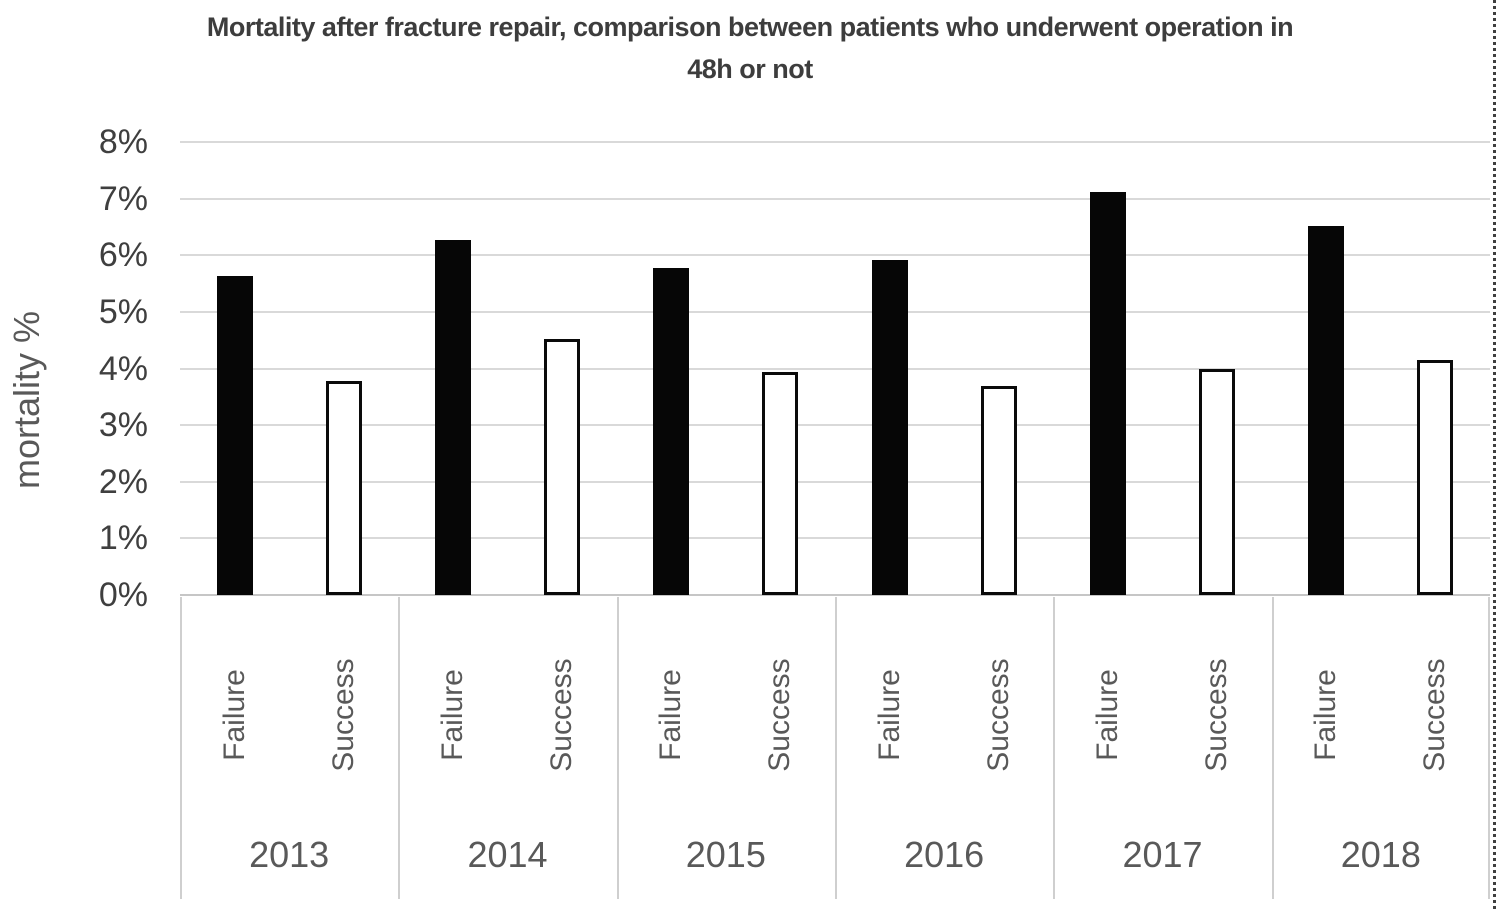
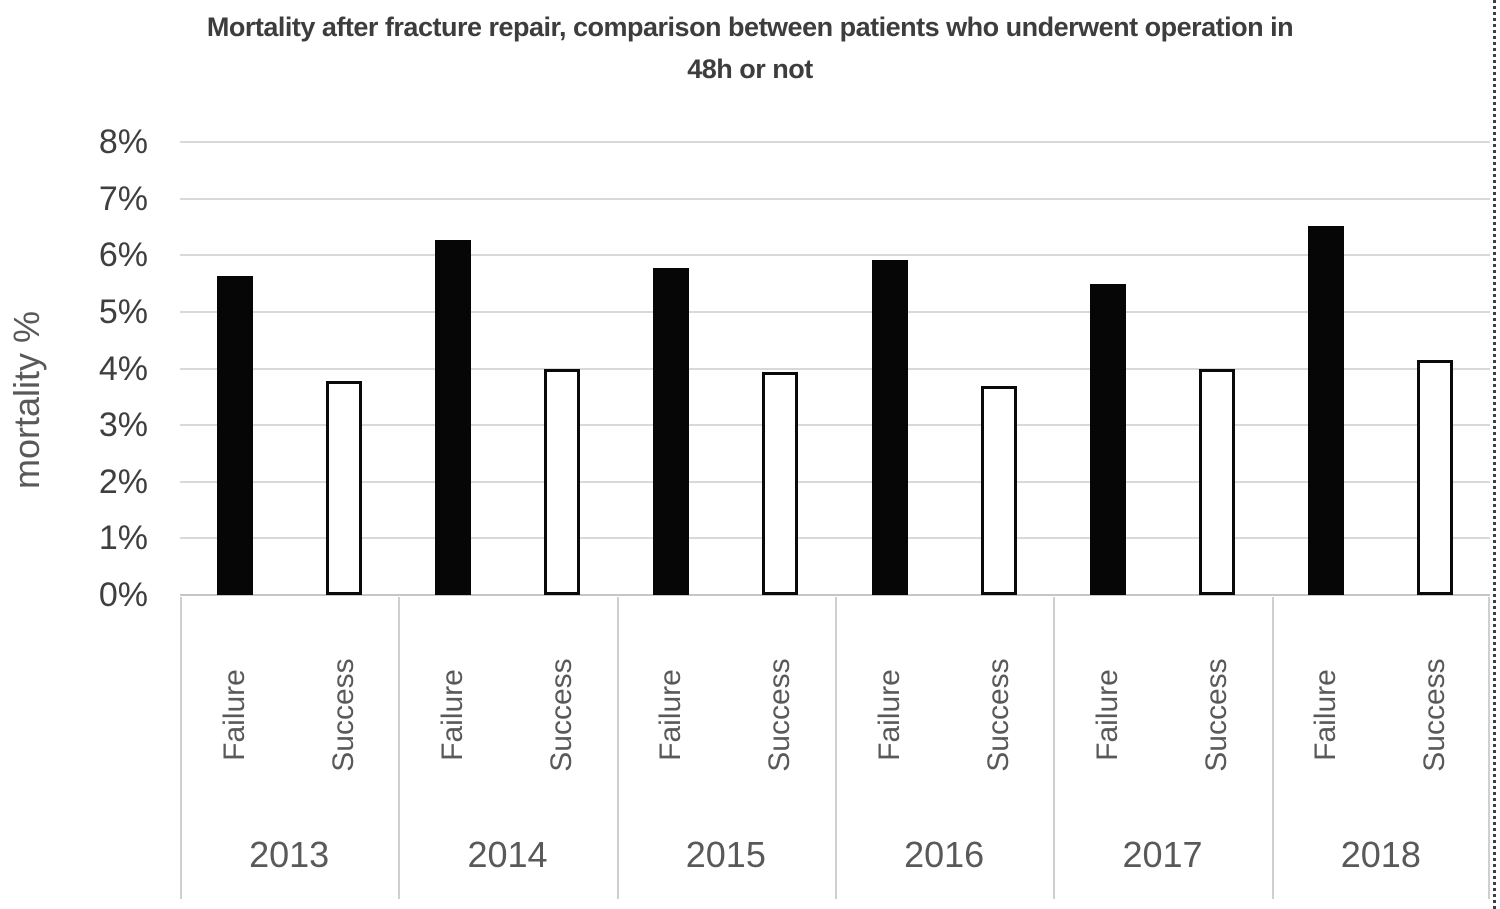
Success/2014: 4.5% -> 4.0%
Failure/2017: 7.1% -> 5.5%
